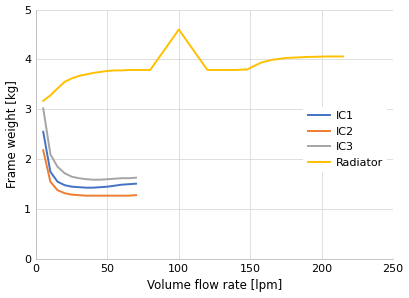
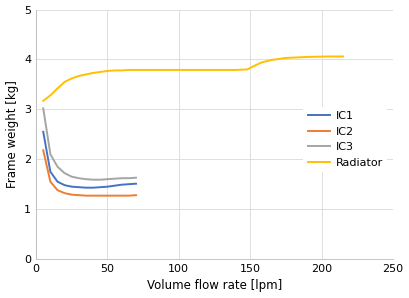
Radiator/100: 4.60 -> 3.79
